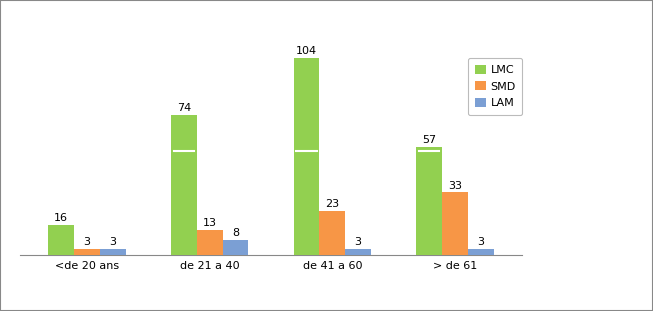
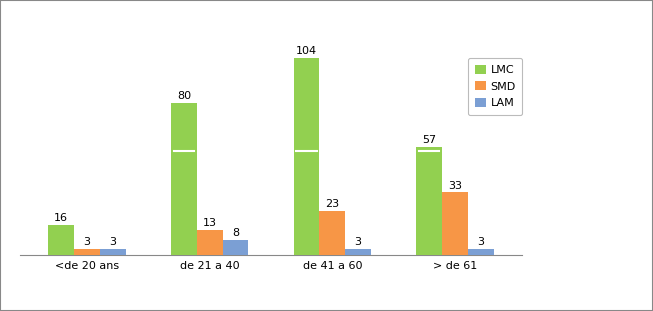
LMC/de 21 a 40: 74 -> 80
